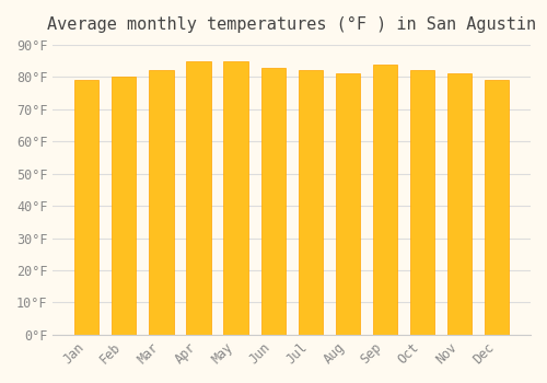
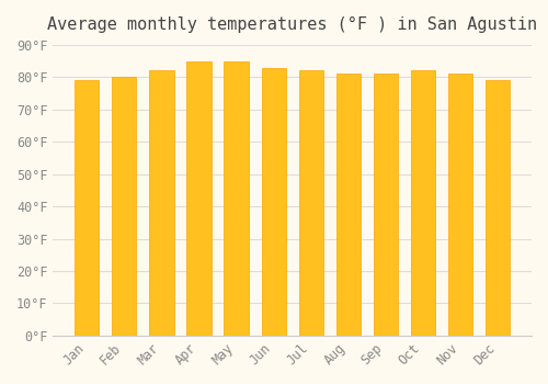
Sep: 84°F -> 81°F
